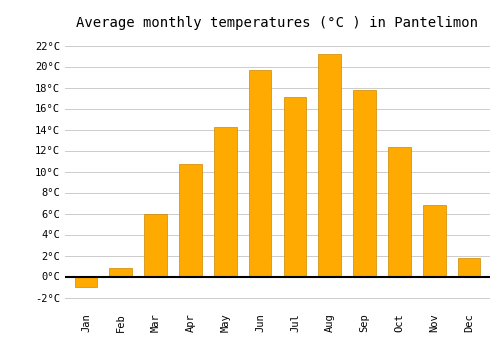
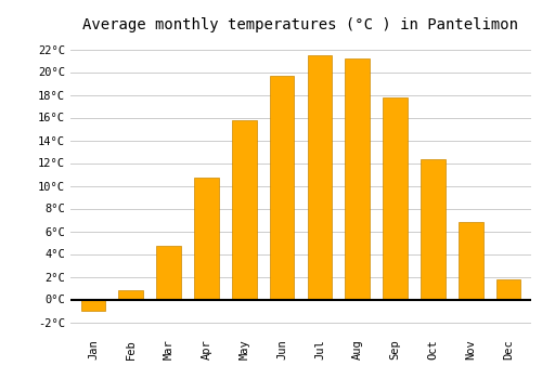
Mar: 6.0°C -> 4.7°C
May: 14.2°C -> 15.8°C
Jul: 17.1°C -> 21.5°C
